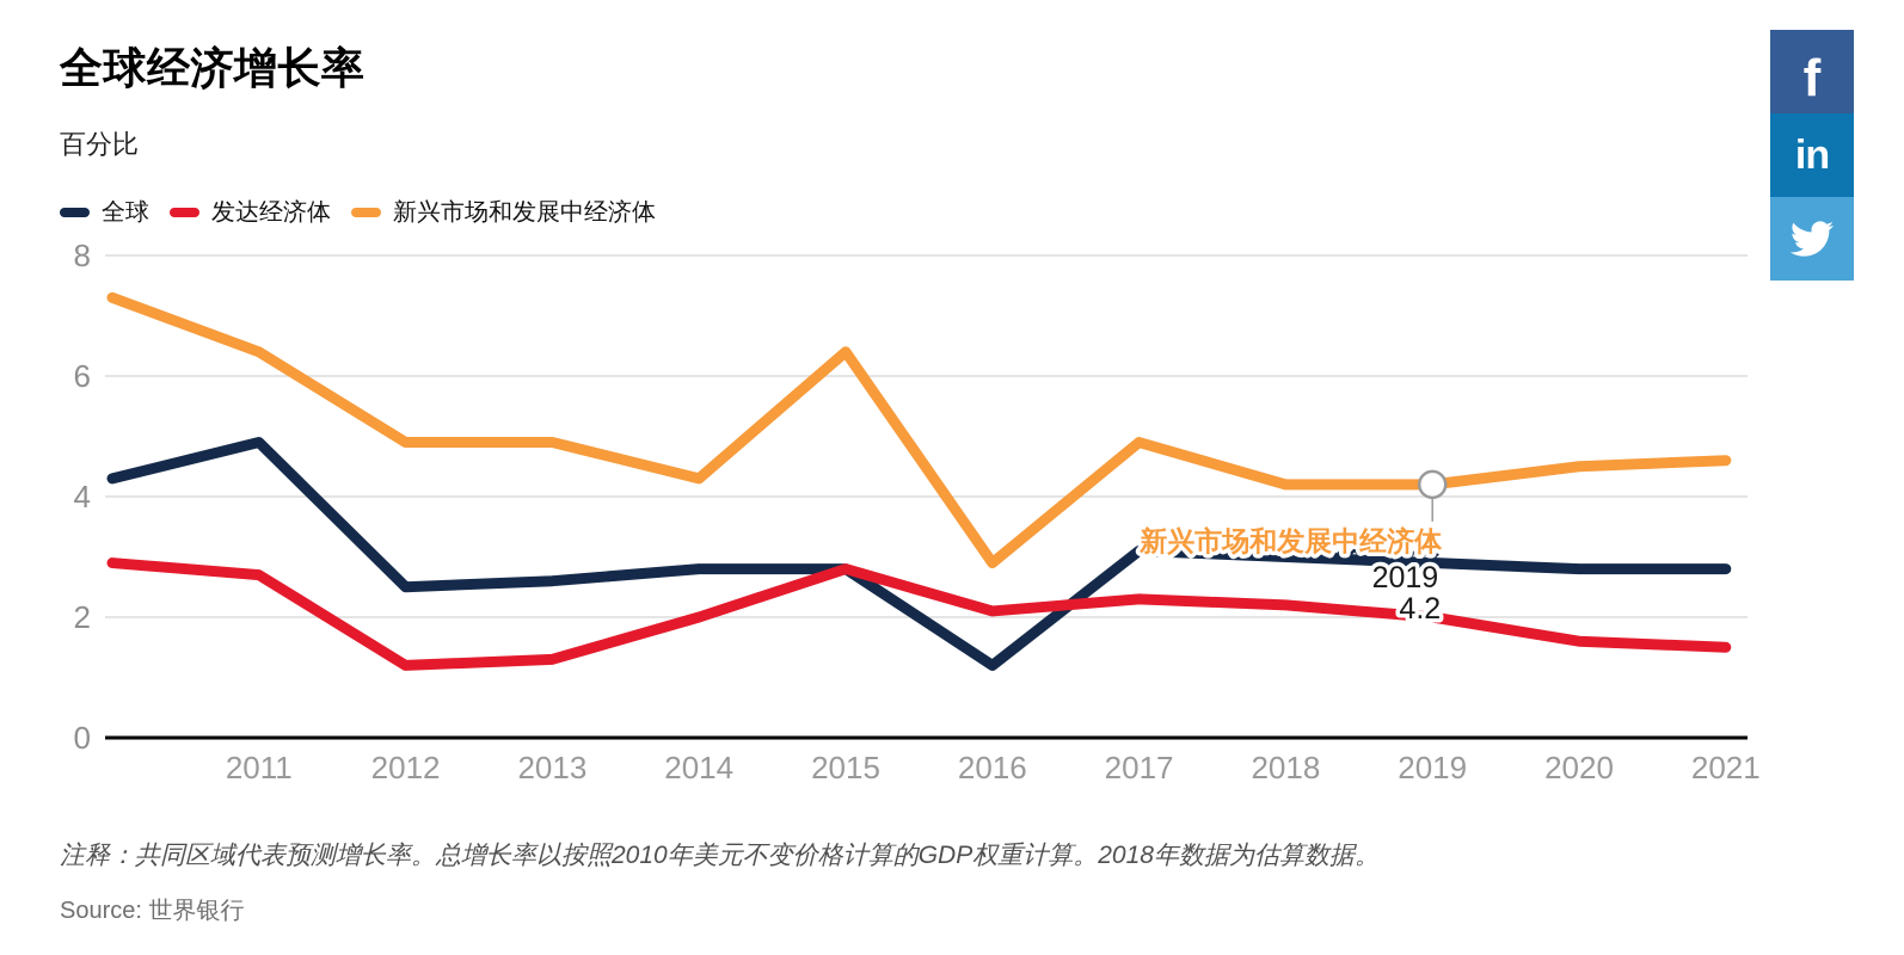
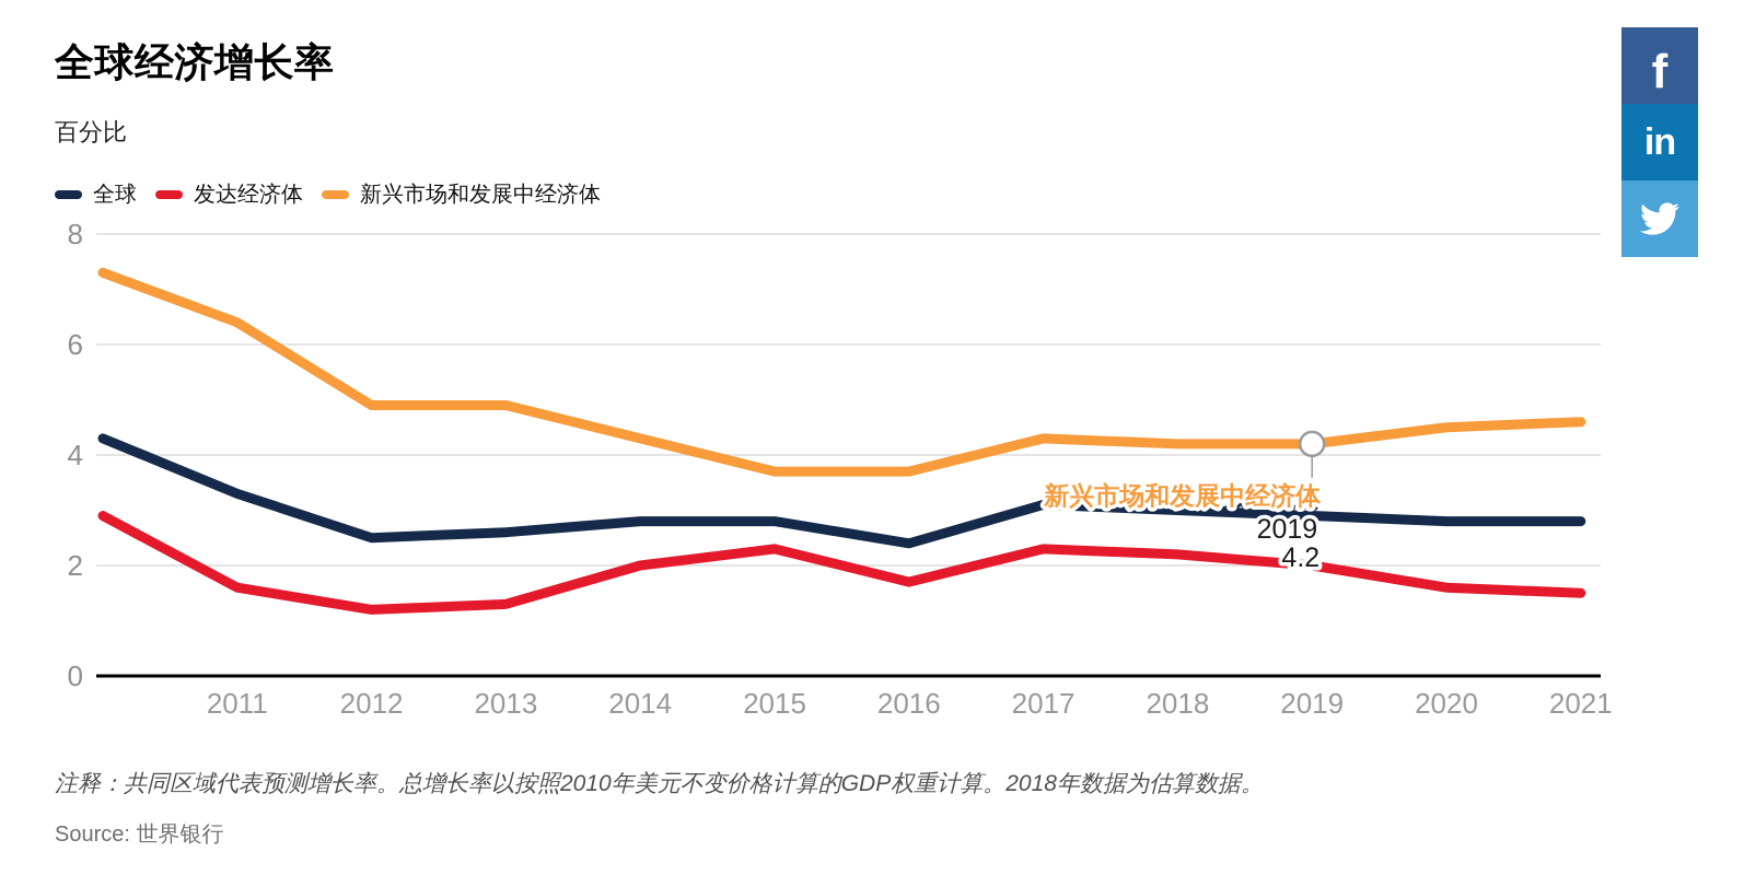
全球/2011: 4.9 -> 3.3
发达经济体/2011: 2.7 -> 1.6
发达经济体/2015: 2.8 -> 2.3
新兴市场和发展中经济体/2015: 6.4 -> 3.7
全球/2016: 1.2 -> 2.4
发达经济体/2016: 2.1 -> 1.7
新兴市场和发展中经济体/2016: 2.9 -> 3.7
新兴市场和发展中经济体/2017: 4.9 -> 4.3
